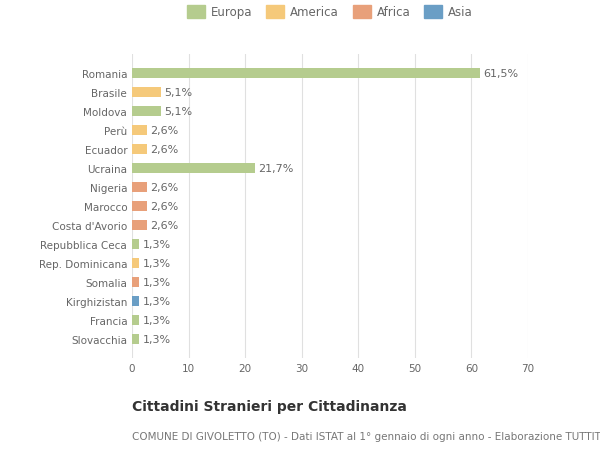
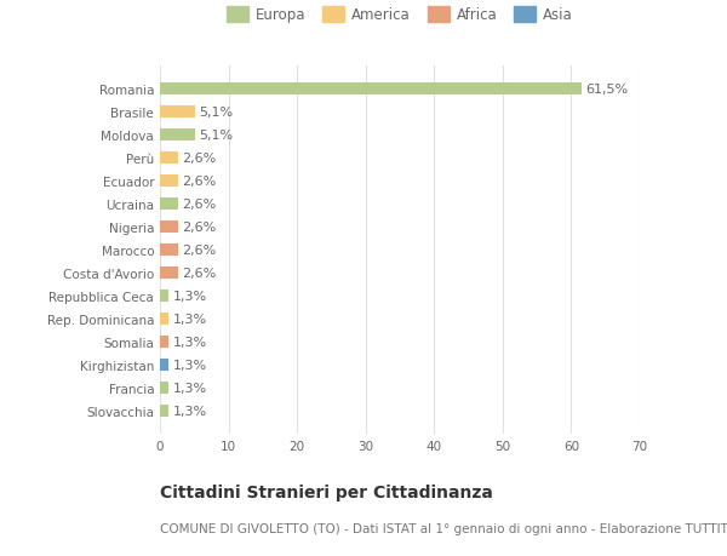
Ucraina: 21,7% -> 2,6%
